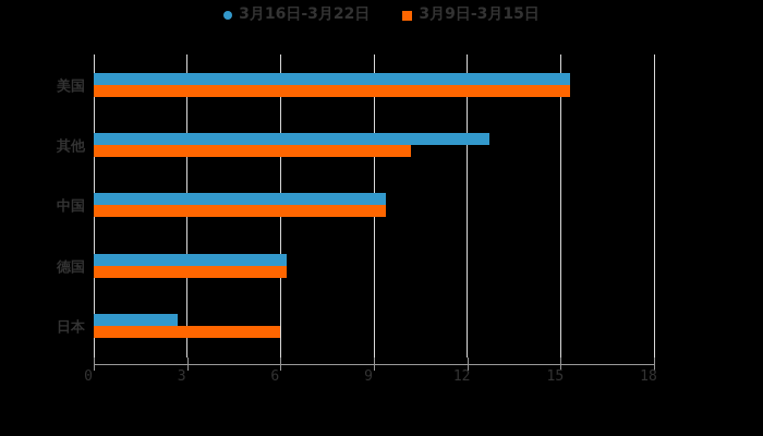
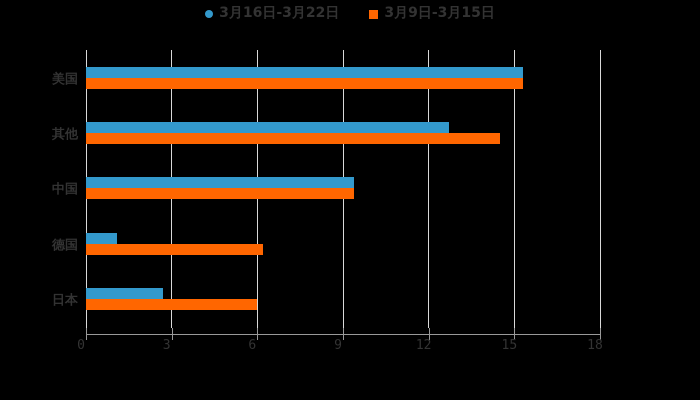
3月9日-3月15日/其他: 10.2 -> 14.5
3月16日-3月22日/德国: 6.2 -> 1.1
